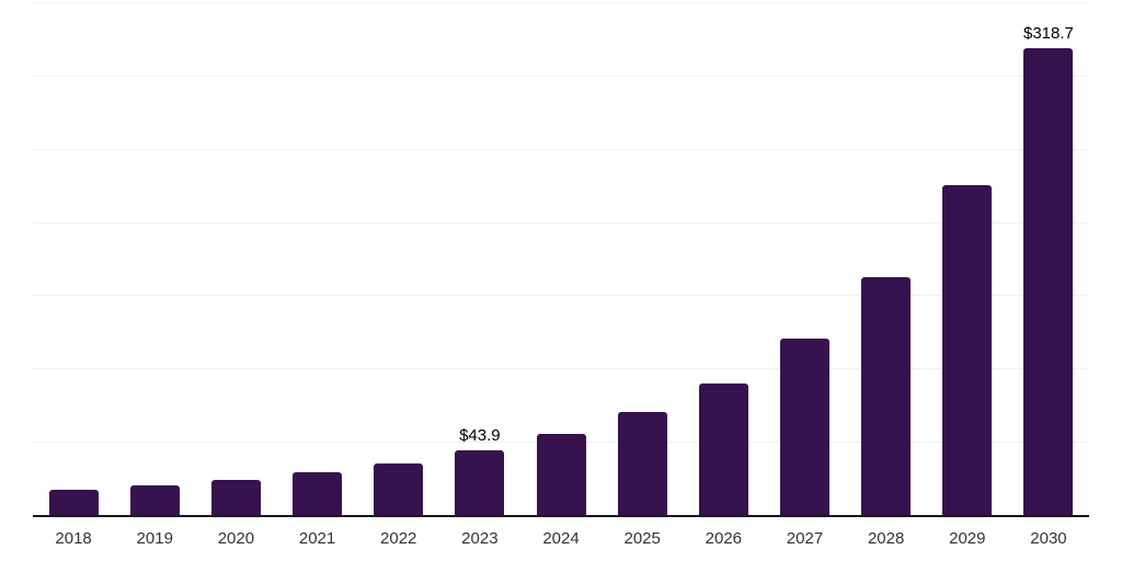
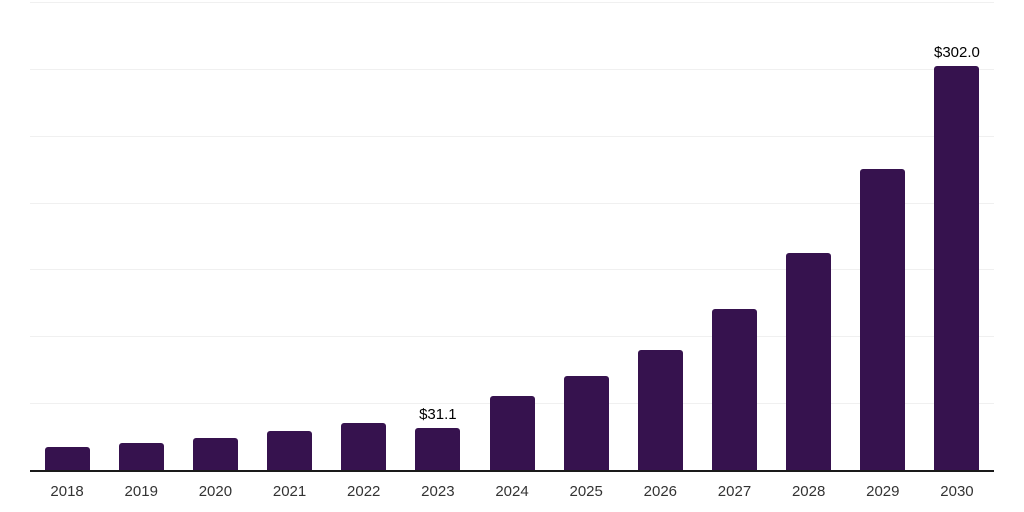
2023: $43.9 -> $31.1
2030: $318.7 -> $302.0
